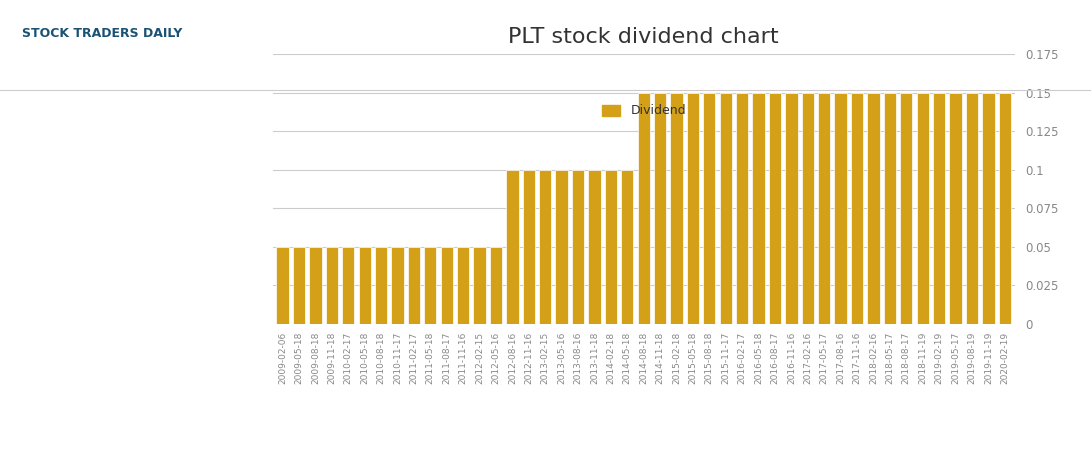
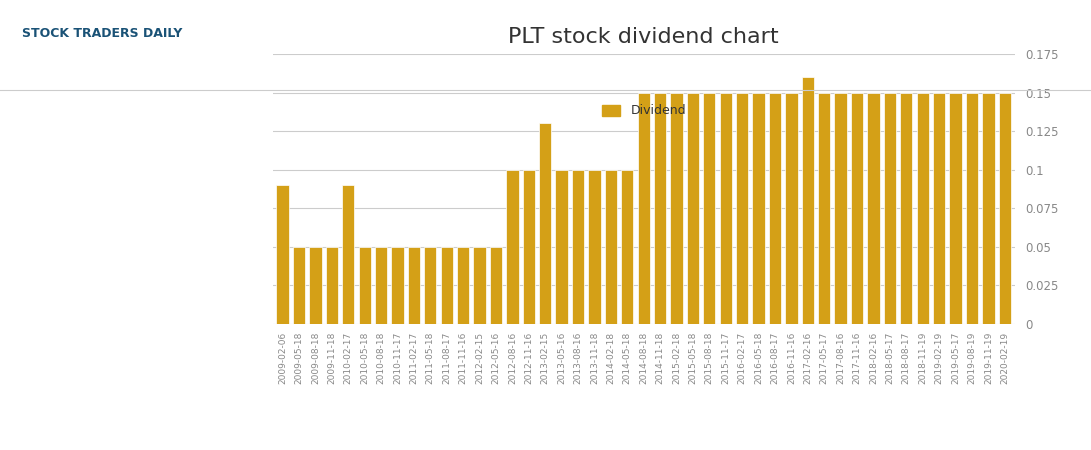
2009-02-06: 0.05 -> 0.09
2010-02-17: 0.05 -> 0.09
2013-02-15: 0.10 -> 0.13
2017-02-16: 0.15 -> 0.16
